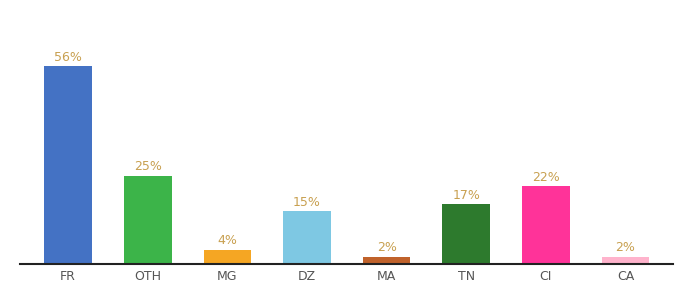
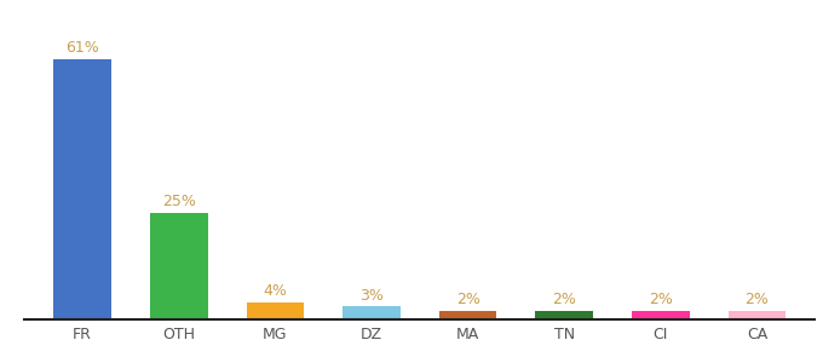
FR: 56% -> 61%
DZ: 15% -> 3%
TN: 17% -> 2%
CI: 22% -> 2%
